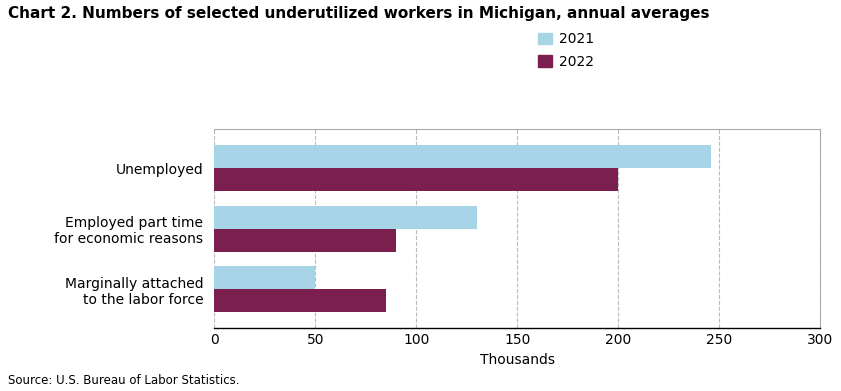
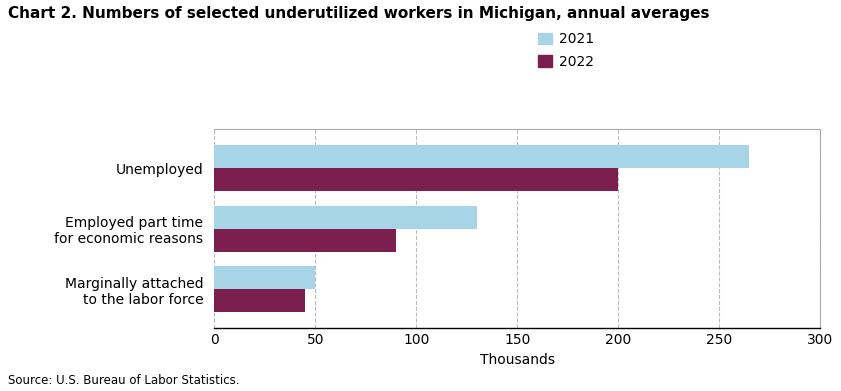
2021/Unemployed: 246 -> 265
2022/Marginally attached to the labor force: 85 -> 45
